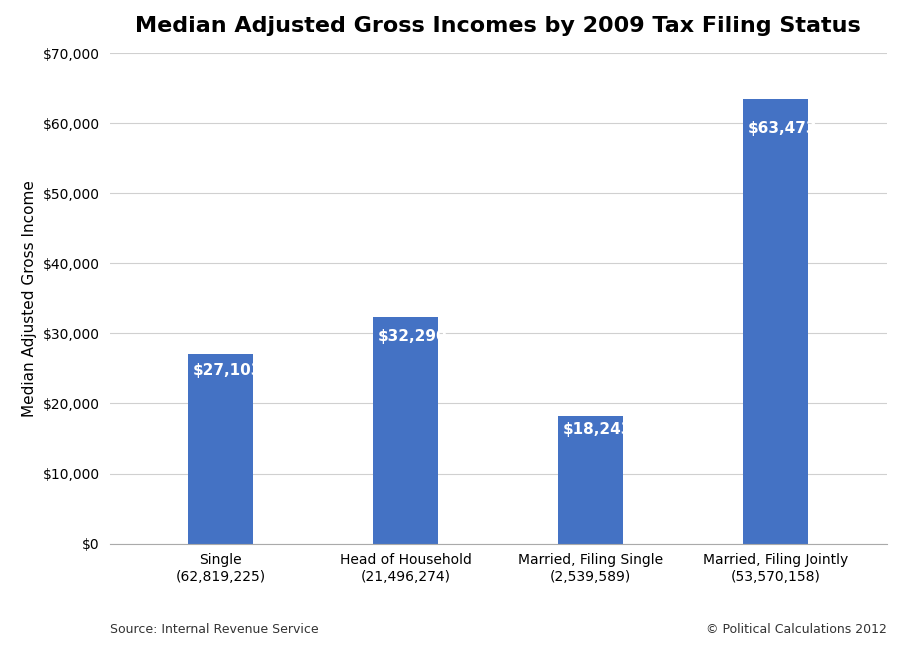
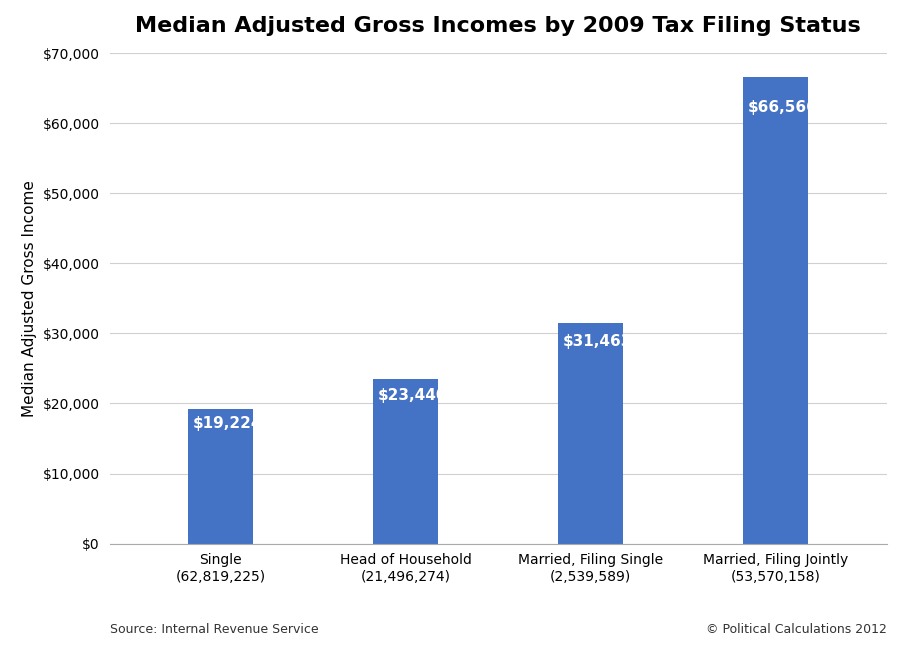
Single (62,819,225): $27,103 -> $19,224
Head of Household (21,496,274): $32,290 -> $23,440
Married, Filing Single (2,539,589): $18,243 -> $31,463
Married, Filing Jointly (53,570,158): $63,473 -> $66,566
